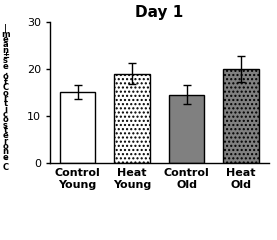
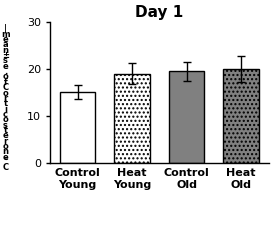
Control Old: 14.5 -> 19.5
